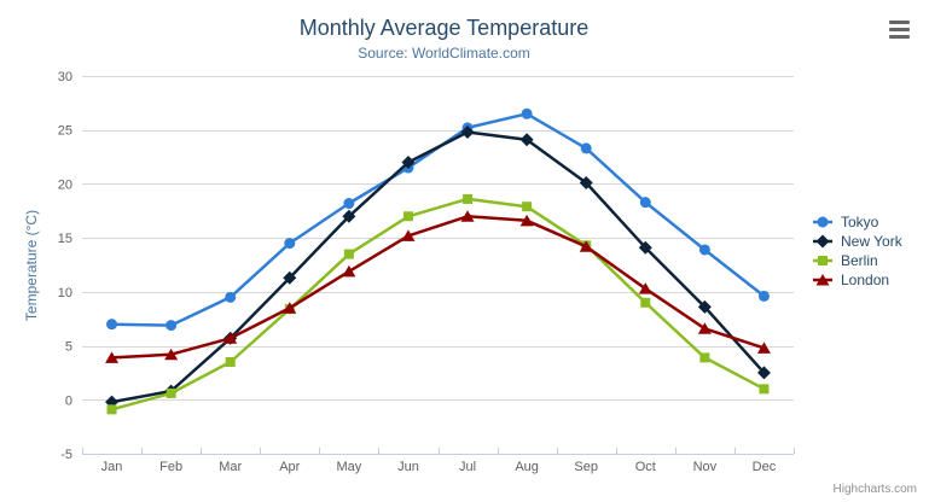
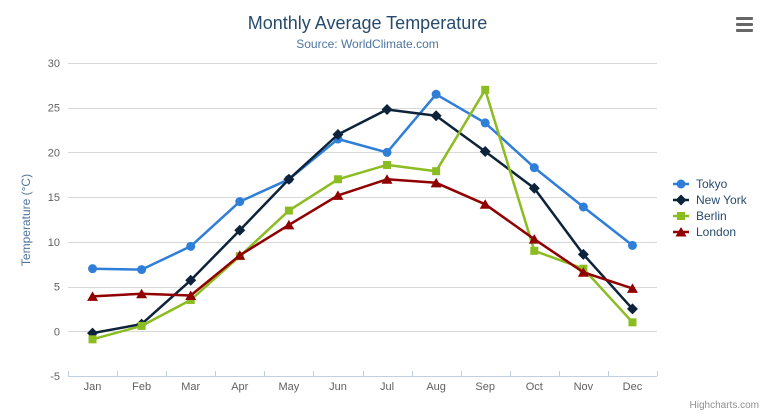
London/Mar: 6 -> 4
Tokyo/May: 18 -> 17
Tokyo/Jul: 25 -> 20
Berlin/Sep: 14 -> 27
New York/Oct: 14 -> 16
Berlin/Nov: 4 -> 7
